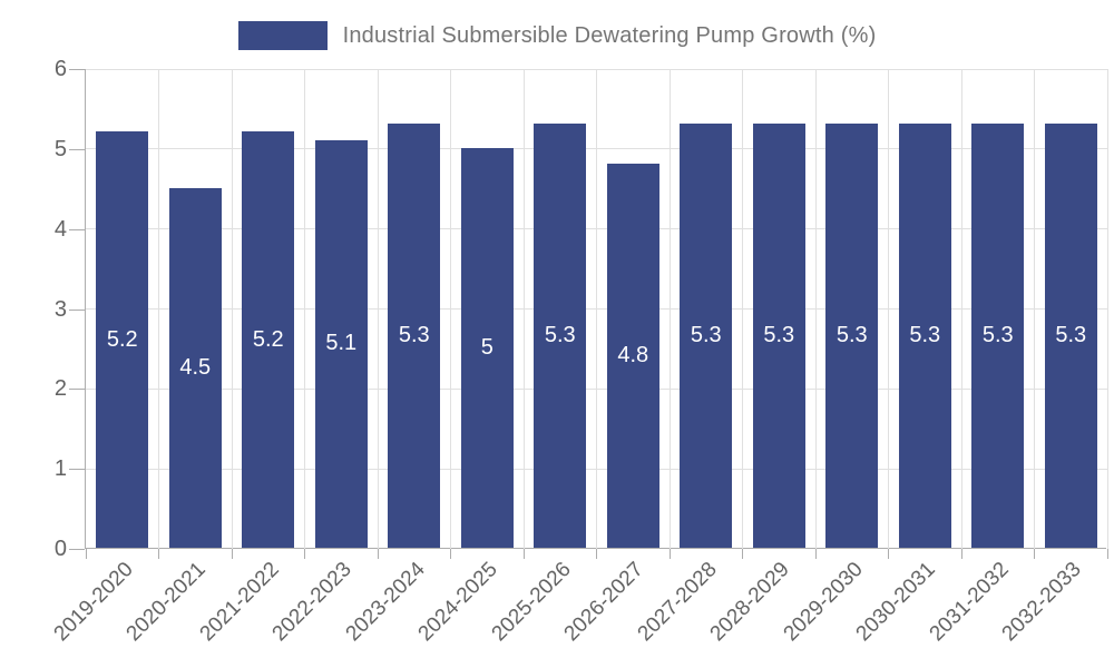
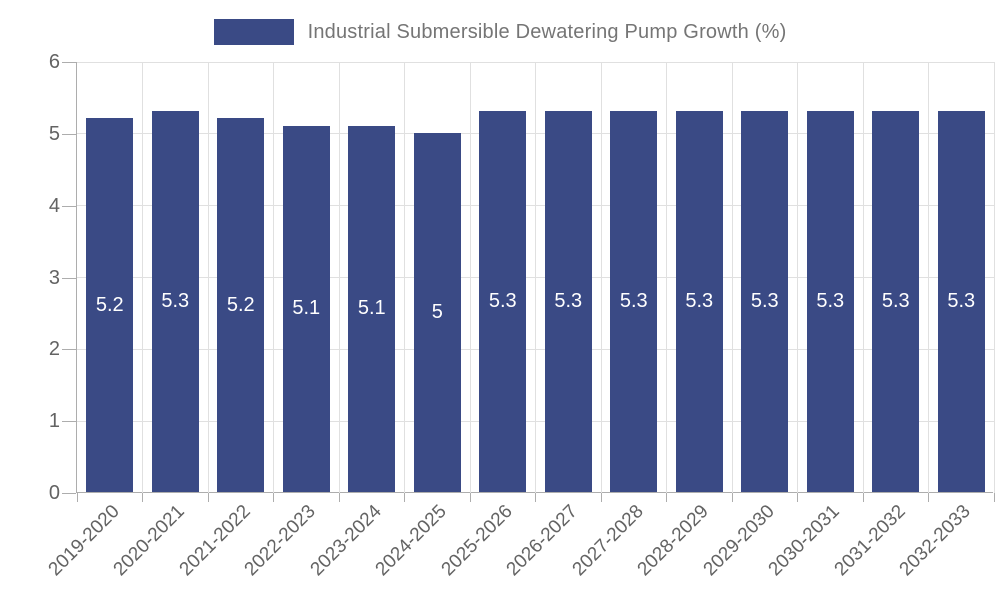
2020-2021: 4.5 -> 5.3
2023-2024: 5.3 -> 5.1
2026-2027: 4.8 -> 5.3
